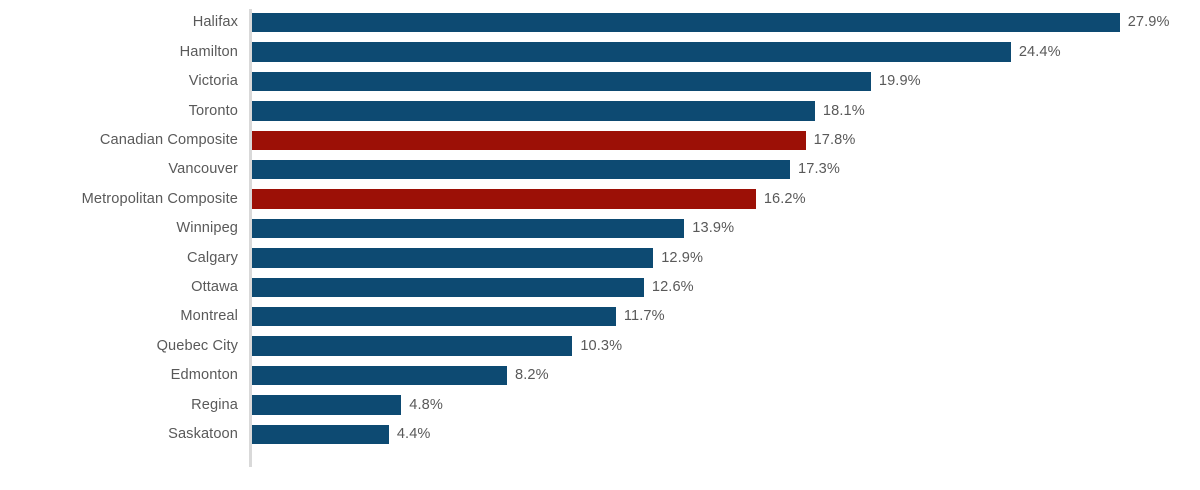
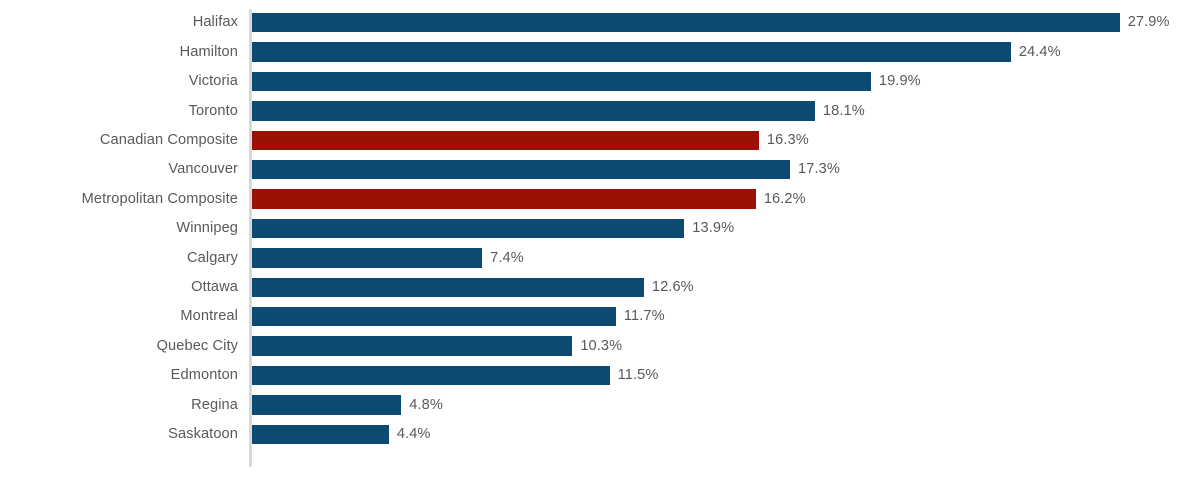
Canadian Composite: 17.8% -> 16.3%
Calgary: 12.9% -> 7.4%
Edmonton: 8.2% -> 11.5%
